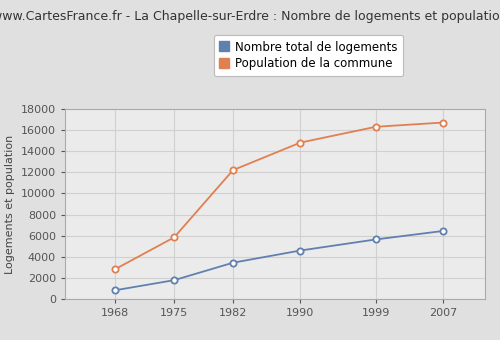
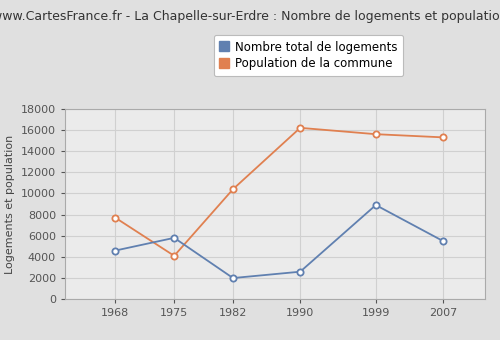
Nombre total de logements/1968: 800 -> 4600
Population de la commune/1968: 2800 -> 7700
Nombre total de logements/1975: 1800 -> 5800
Population de la commune/1975: 5800 -> 4100
Nombre total de logements/1982: 3400 -> 2000
Population de la commune/1982: 12200 -> 10400
Nombre total de logements/1990: 4600 -> 2600
Population de la commune/1990: 14800 -> 16200
Nombre total de logements/1999: 5600 -> 8900
Population de la commune/1999: 16300 -> 15600
Nombre total de logements/2007: 6400 -> 5500
Population de la commune/2007: 16700 -> 15300
